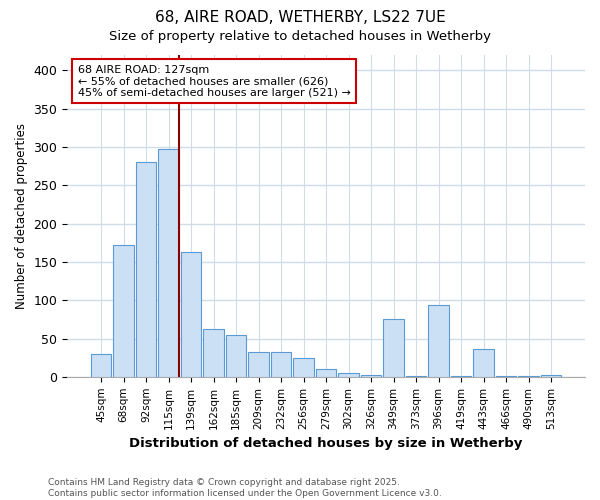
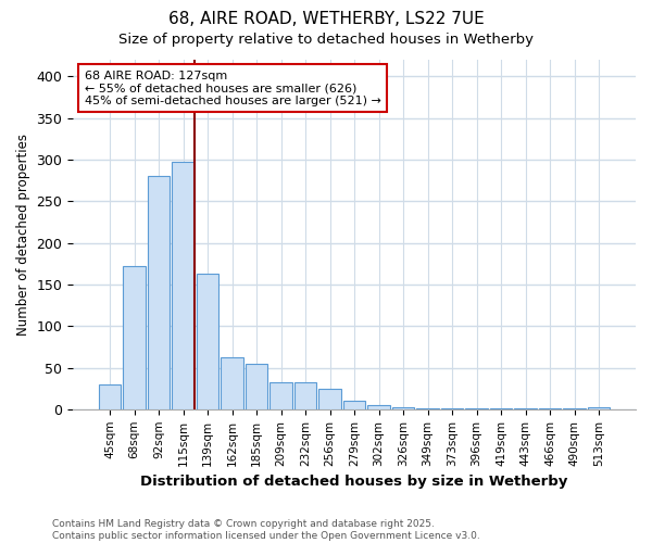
349sqm: 76 -> 1
396sqm: 94 -> 1
443sqm: 36 -> 1
